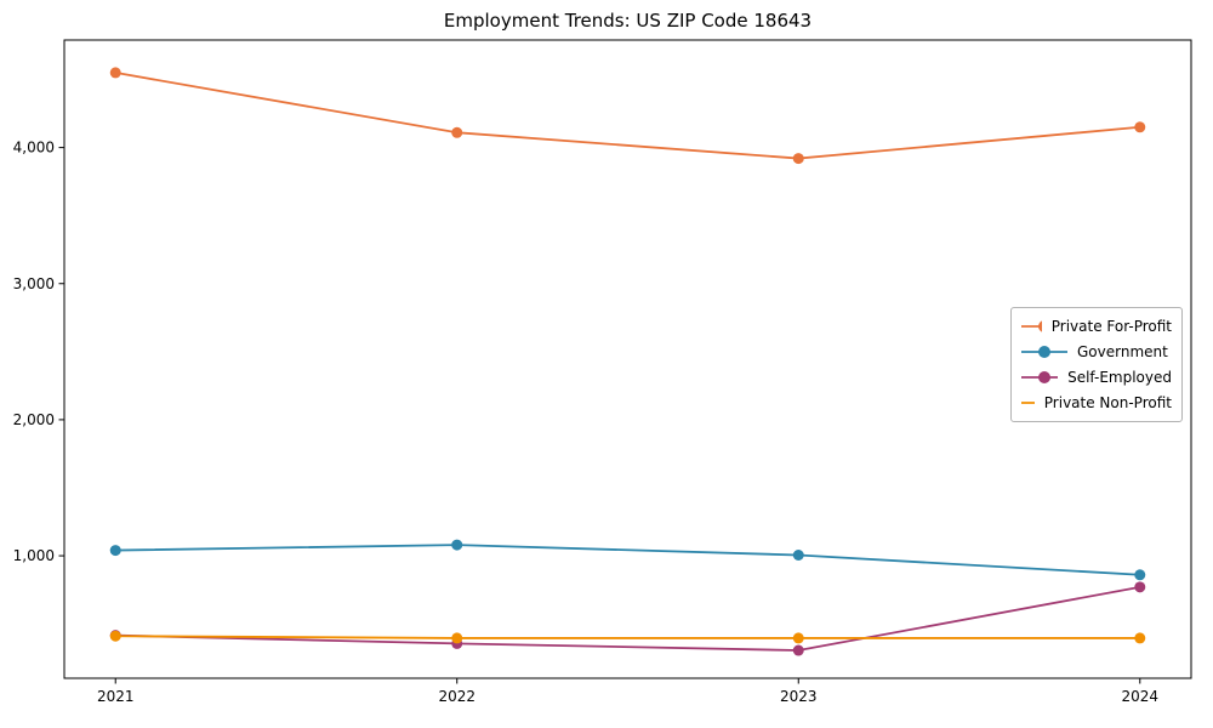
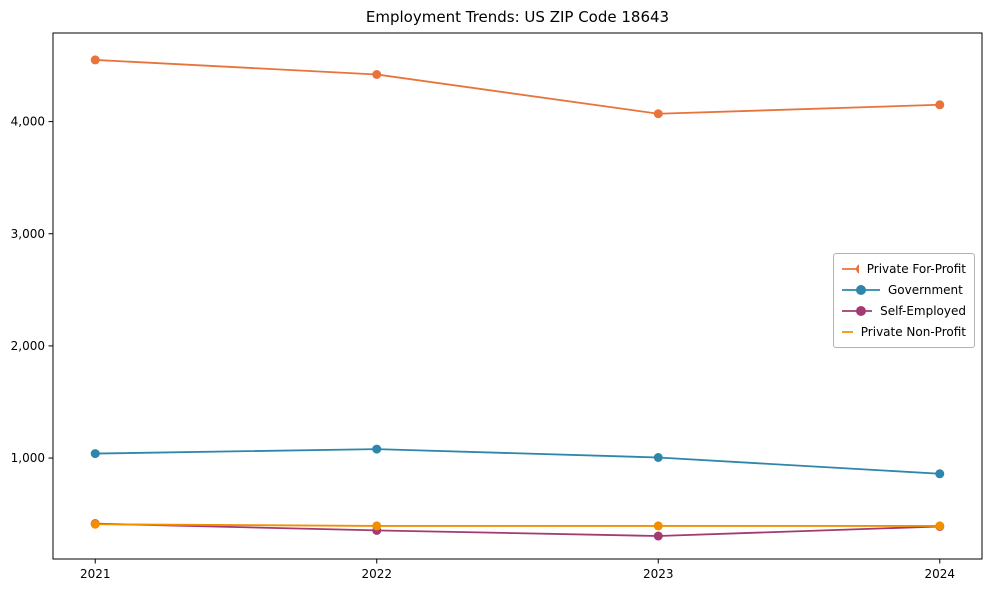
Private For-Profit/2022: 4110 -> 4420
Private For-Profit/2023: 3920 -> 4070
Self-Employed/2024: 770 -> 390
